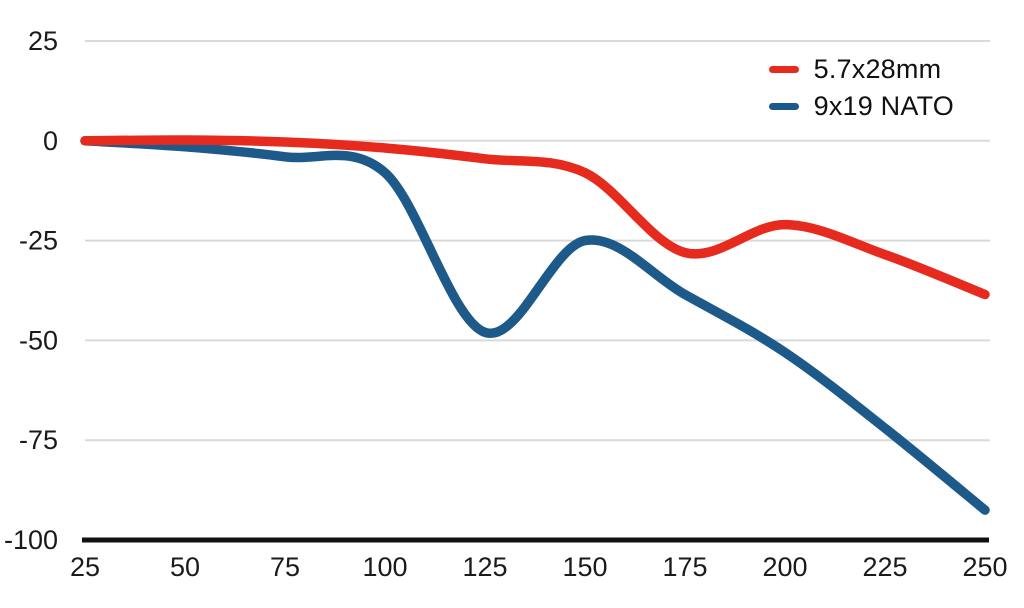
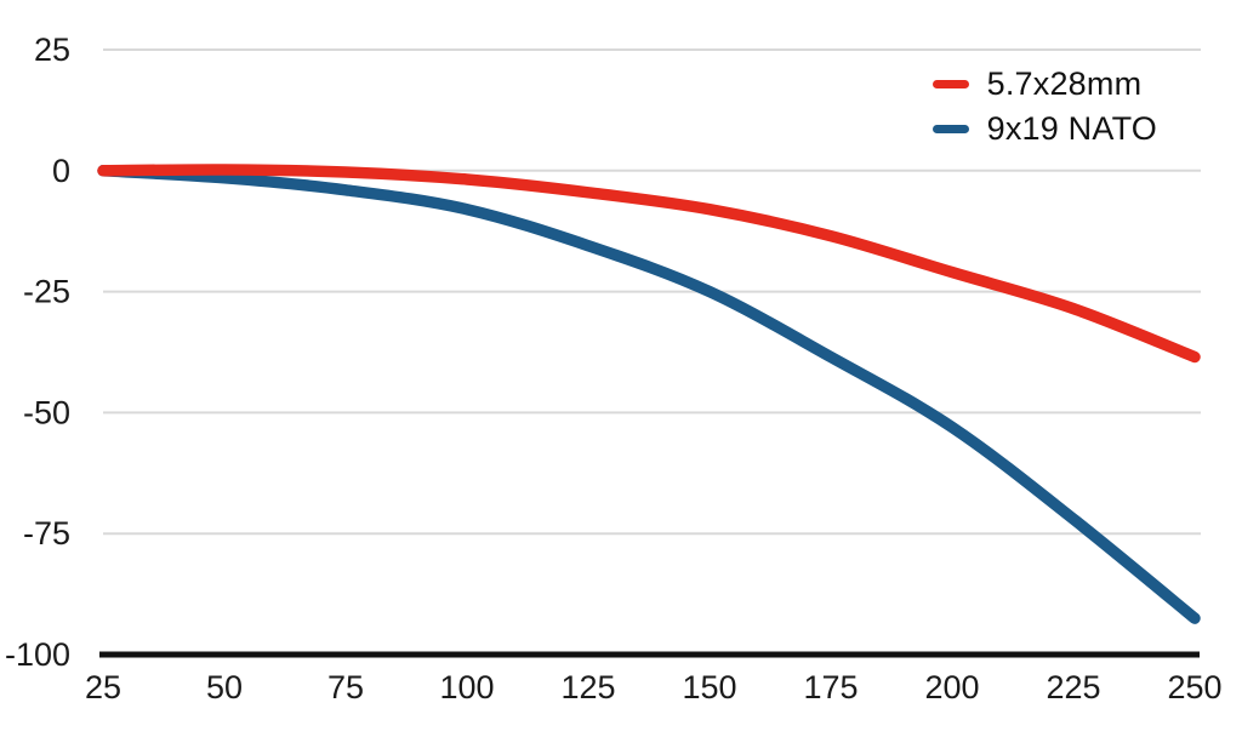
9x19 NATO/125: -48 -> -16
5.7x28mm/175: -28 -> -14
